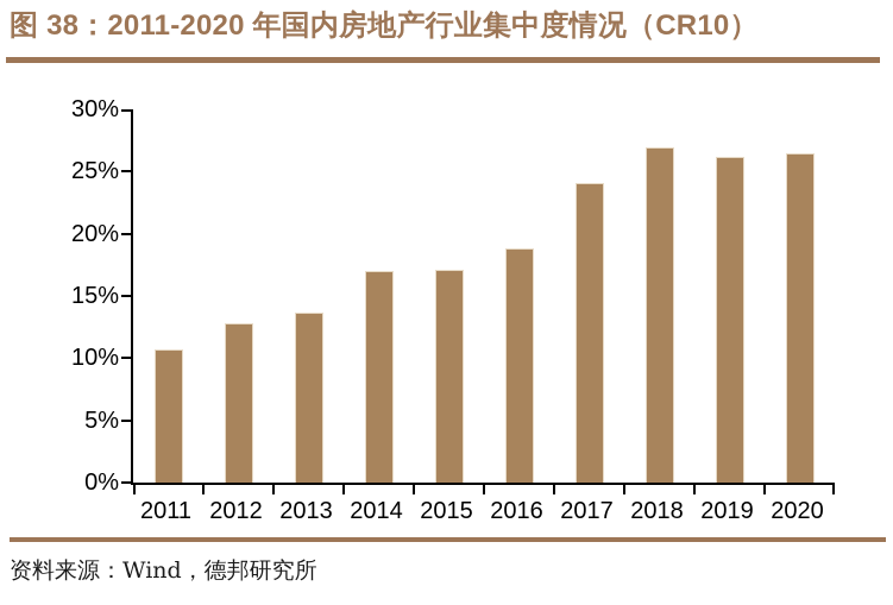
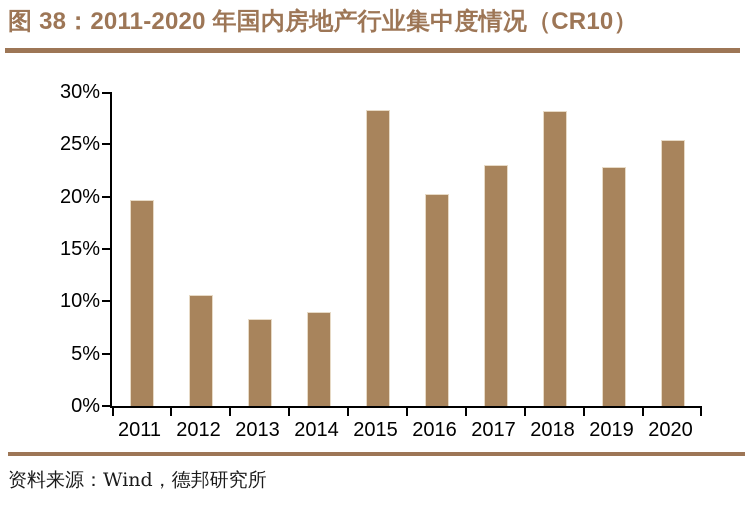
2011: 10.7% -> 19.7%
2012: 12.8% -> 10.6%
2013: 13.7% -> 8.3%
2014: 17.0% -> 9.0%
2015: 17.1% -> 28.3%
2016: 18.8% -> 20.3%
2017: 24.1% -> 23.0%
2018: 26.9% -> 28.2%
2019: 26.2% -> 22.8%
2020: 26.5% -> 25.4%
